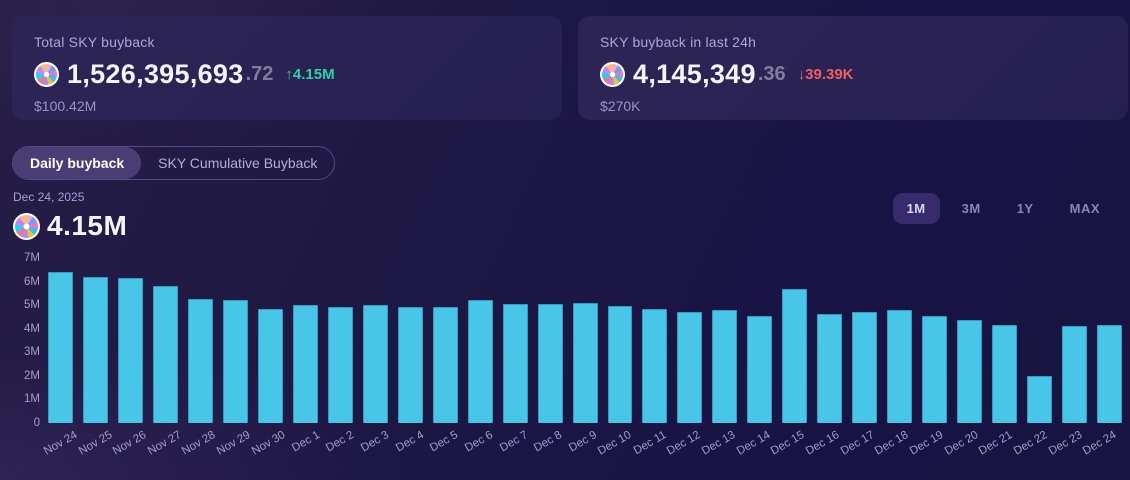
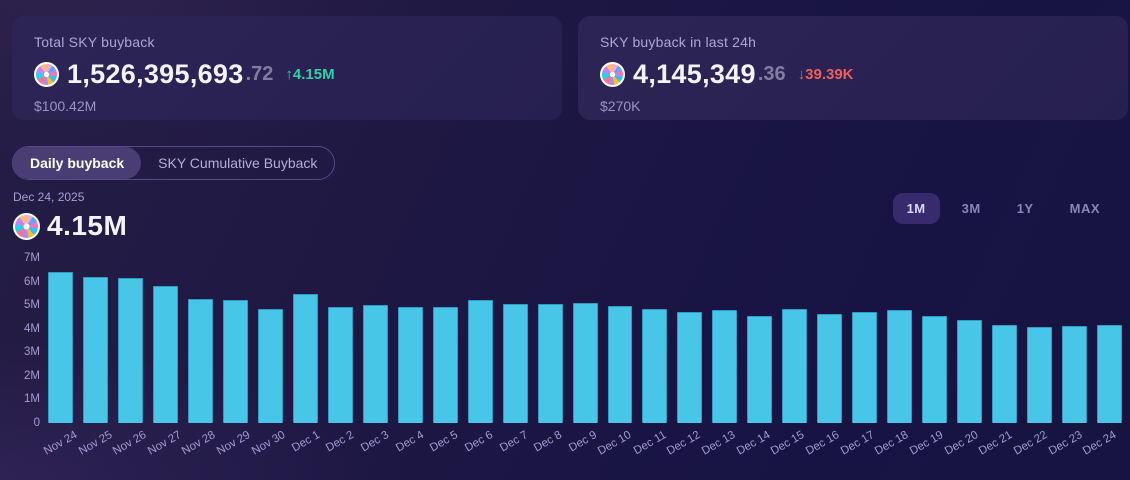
Dec 1: 5.0M -> 5.5M
Dec 15: 5.7M -> 4.8M
Dec 22: 2.0M -> 4.1M
